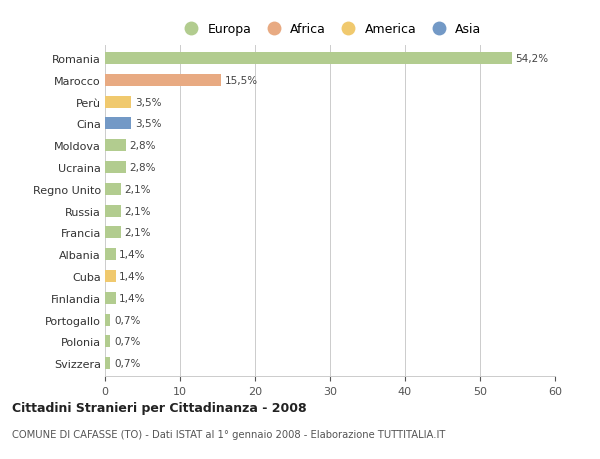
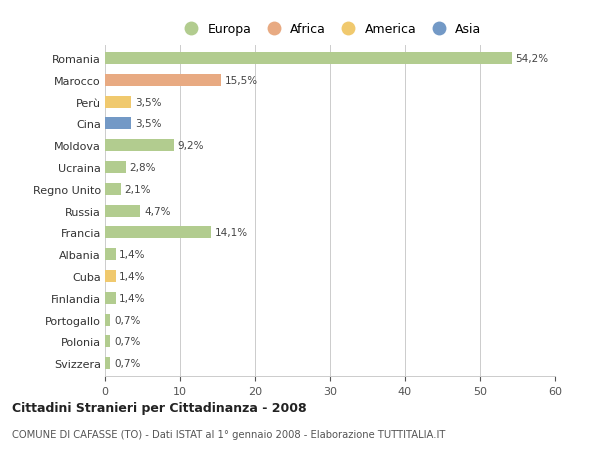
Moldova: 2,8% -> 9,2%
Russia: 2,1% -> 4,7%
Francia: 2,1% -> 14,1%
